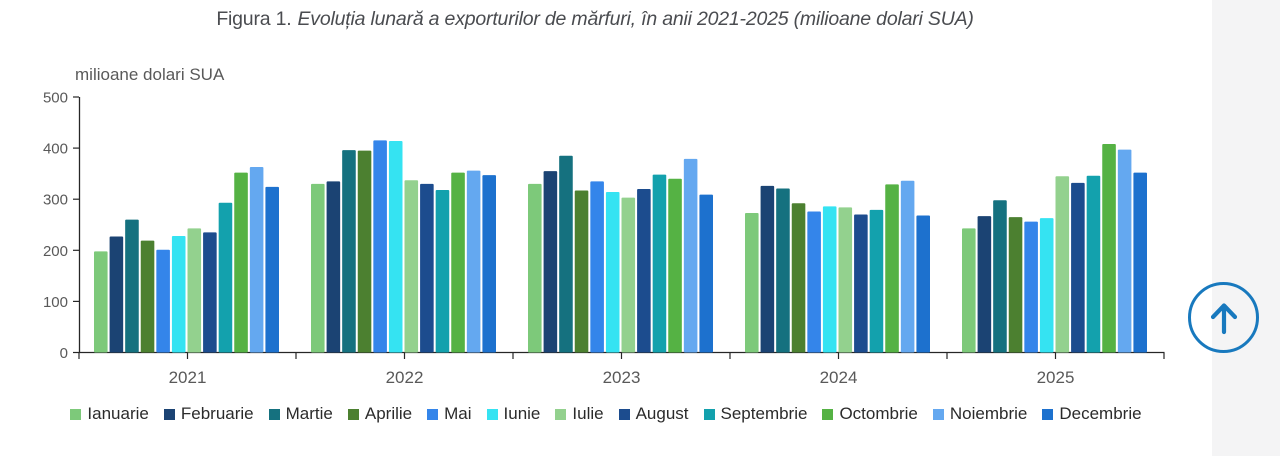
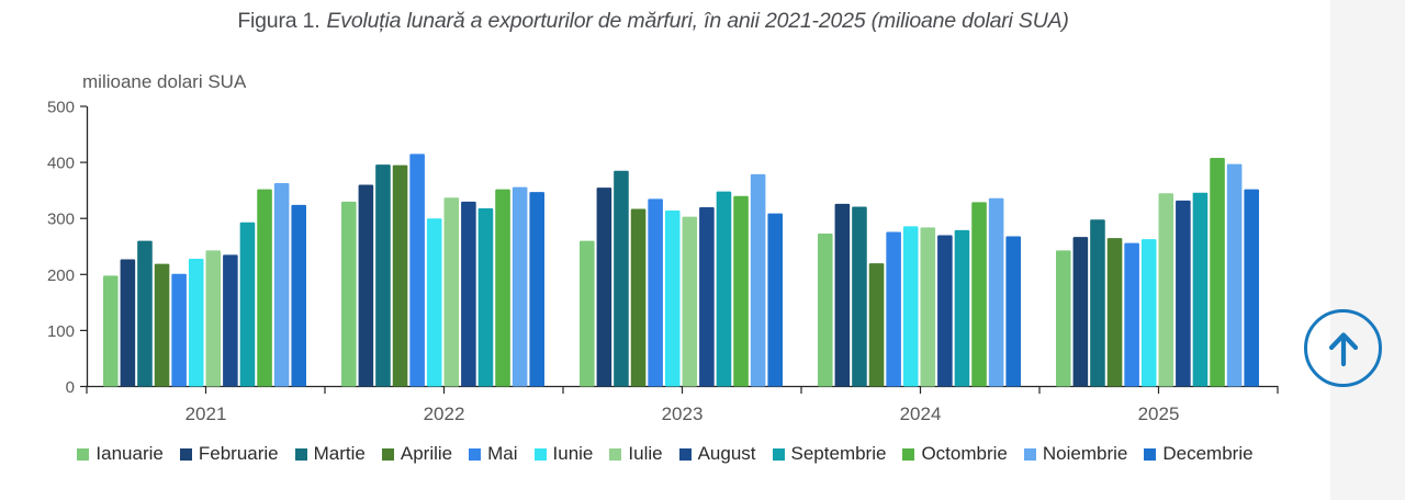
Februarie/2022: 340 -> 360
Iunie/2022: 410 -> 300
Ianuarie/2023: 330 -> 260
Aprilie/2024: 290 -> 220
